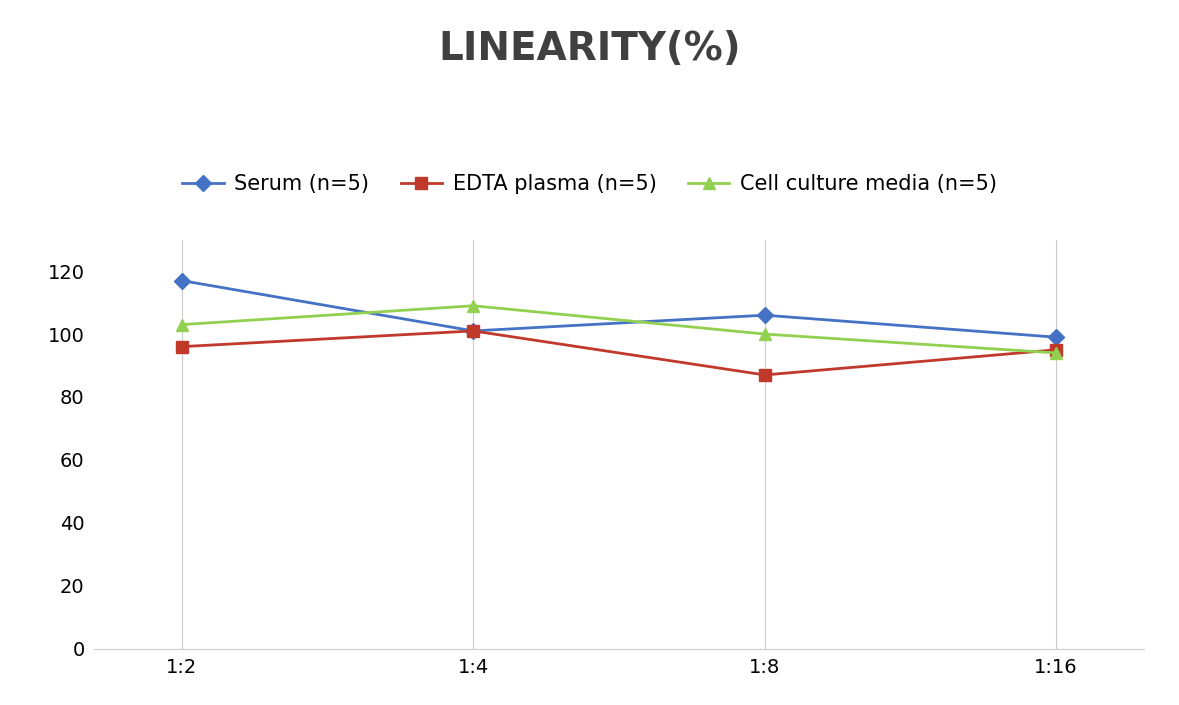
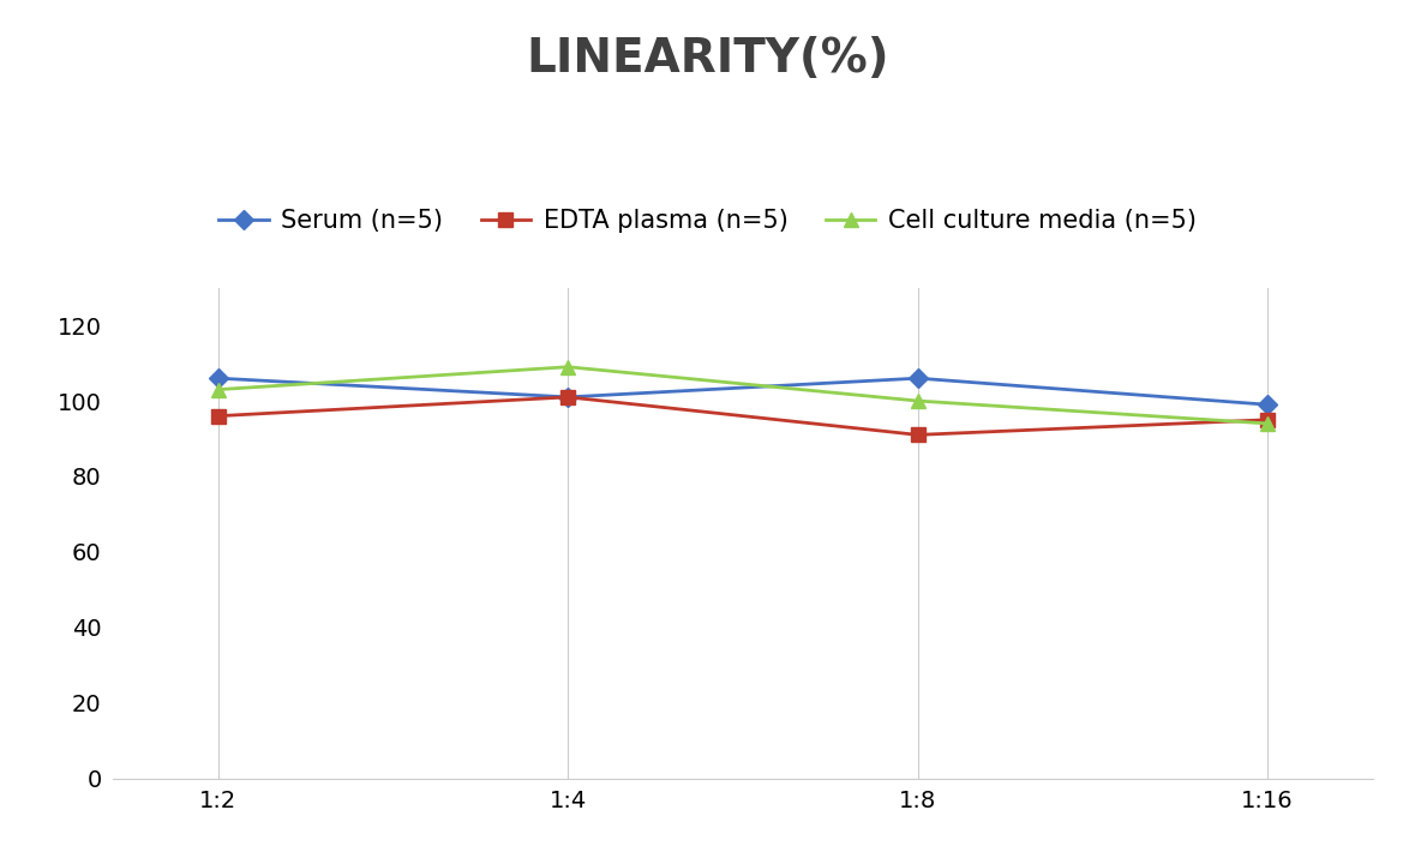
Serum (n=5)/1:2: 117 -> 106
EDTA plasma (n=5)/1:8: 87 -> 91
